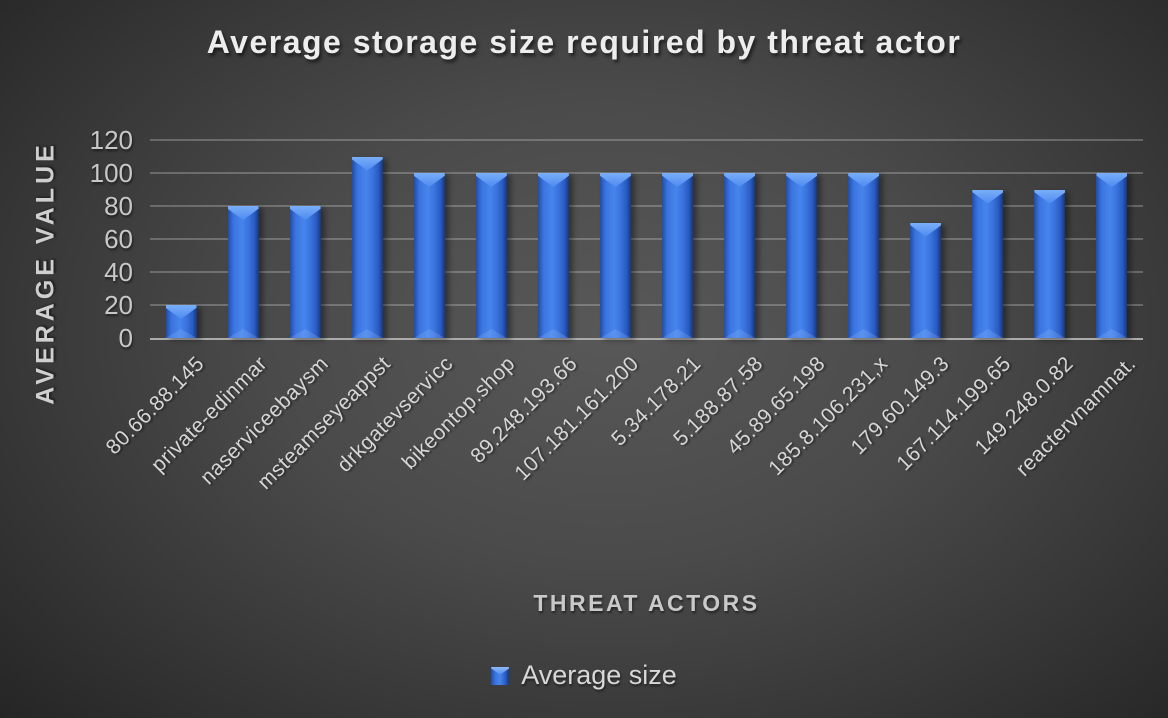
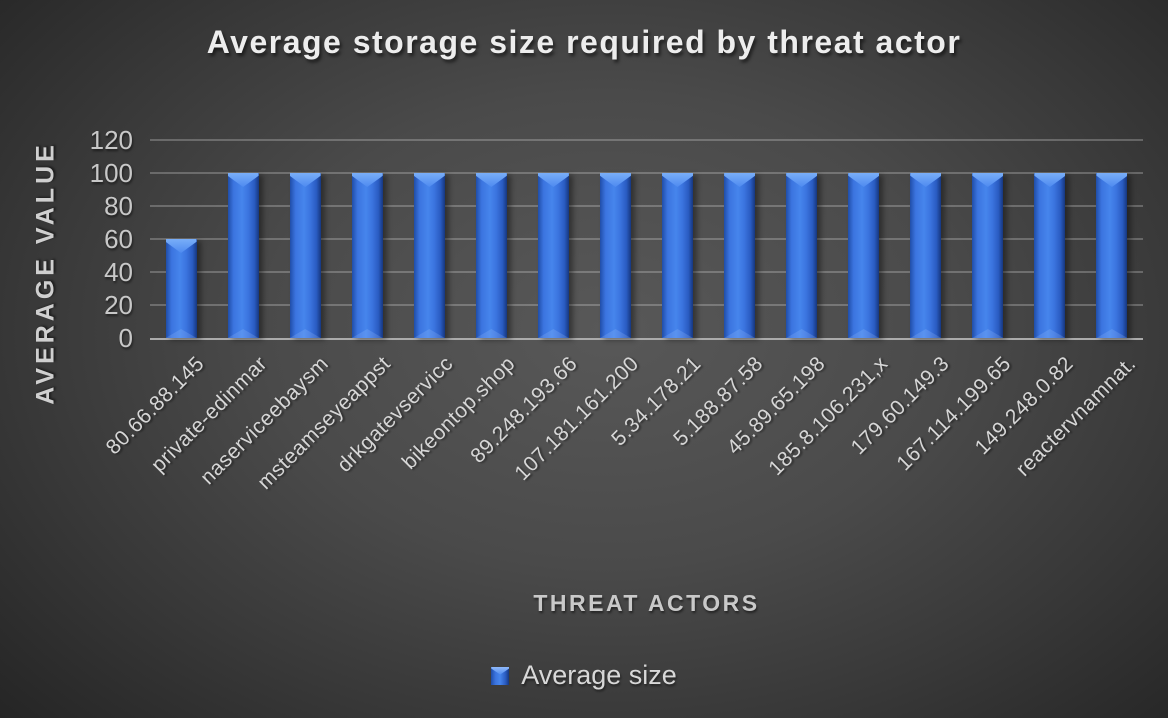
80.66.88.145: 20 -> 60
private-edinmar: 80 -> 100
naserviceebaysm: 80 -> 100
msteamseyeappst: 110 -> 100
179.60.149.3: 70 -> 100
167.114.199.65: 90 -> 100
149.248.0.82: 90 -> 100
